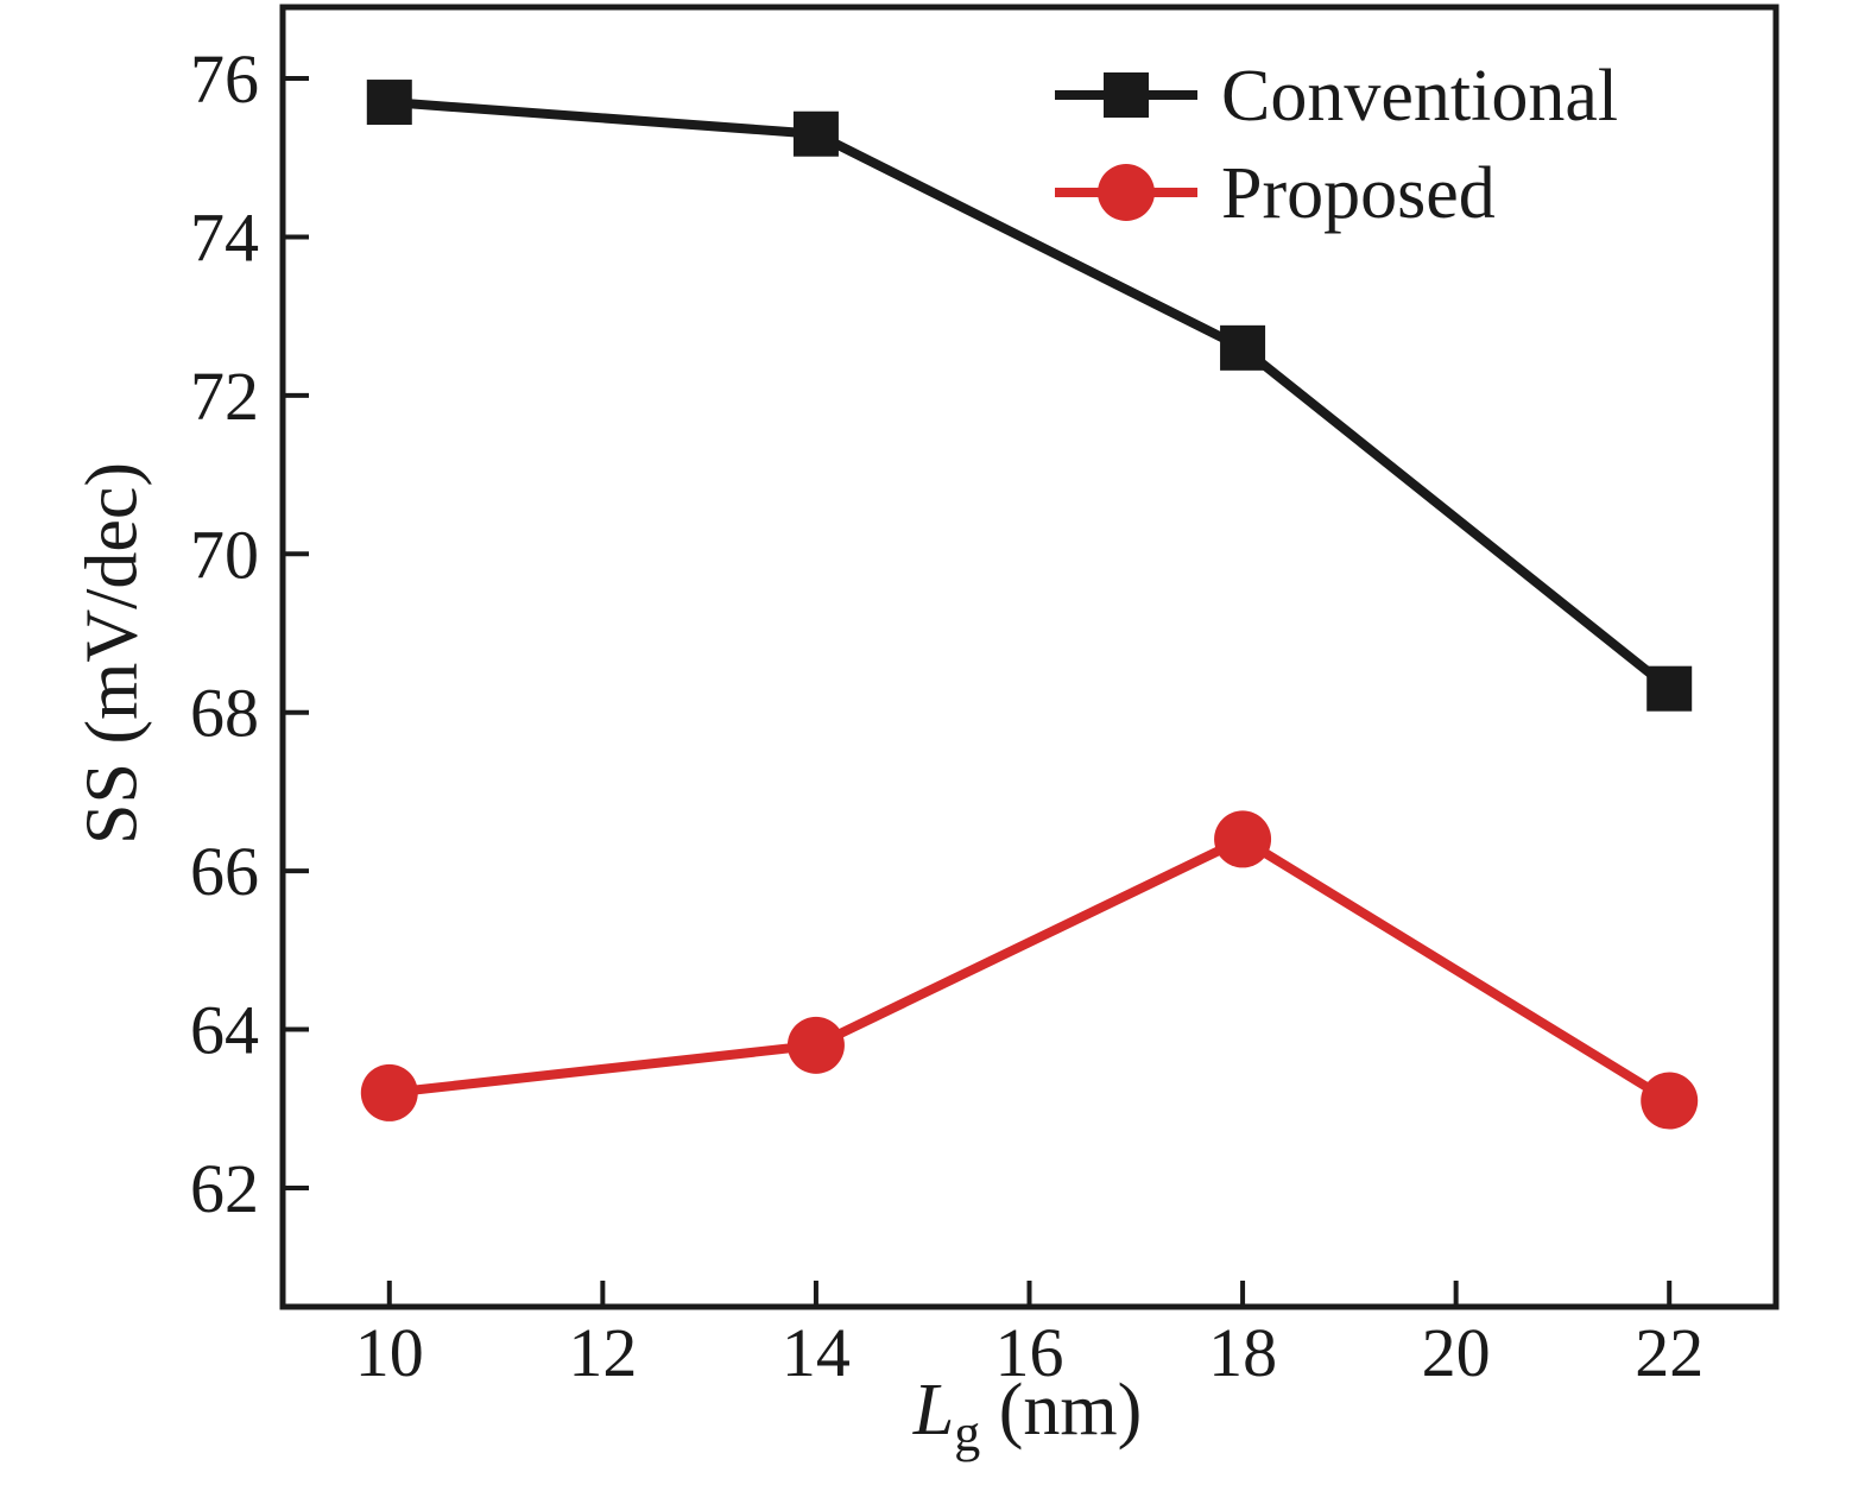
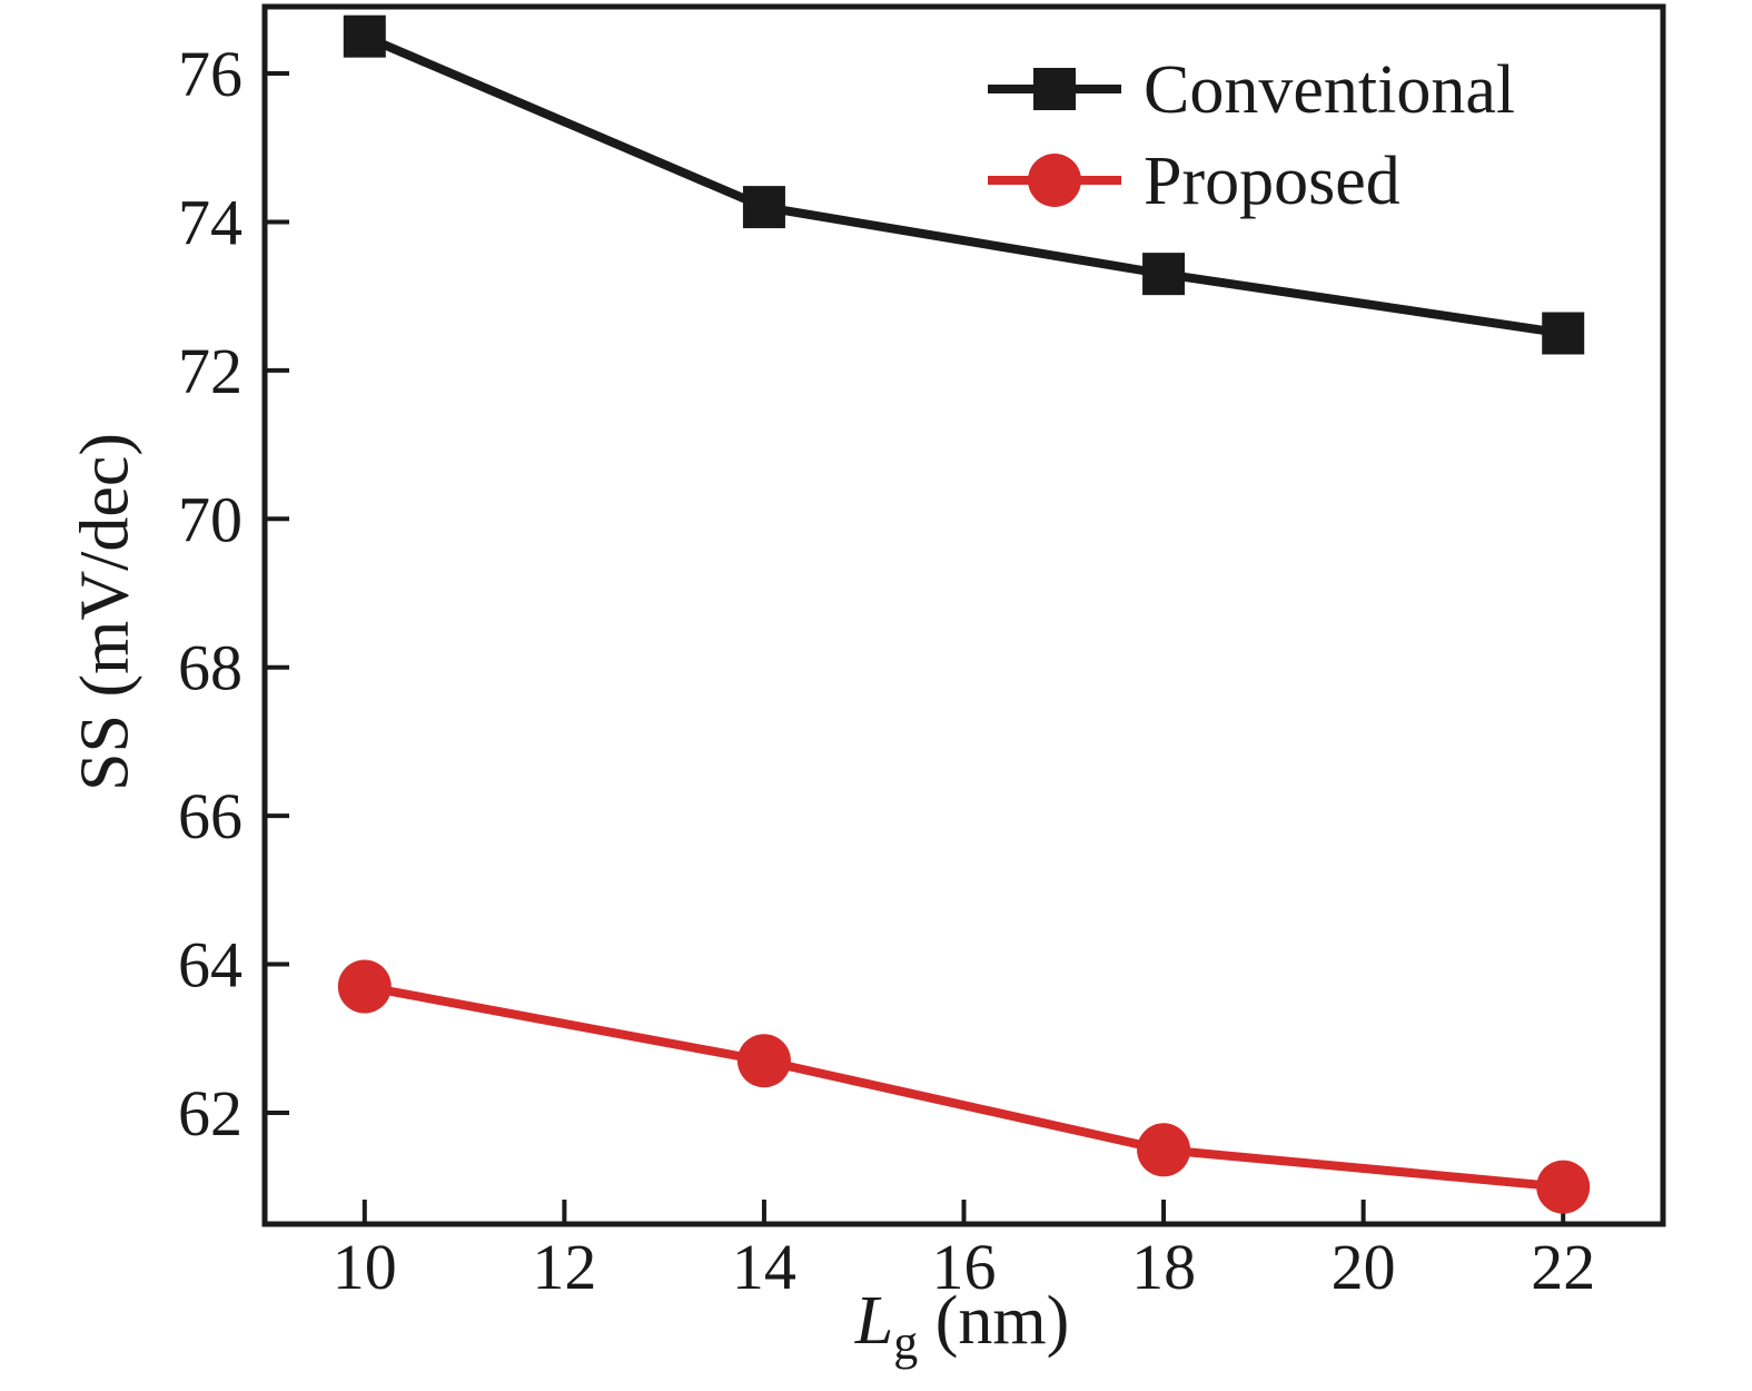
Conventional/10: 75.7 -> 76.5
Proposed/10: 63.2 -> 63.7
Conventional/14: 75.3 -> 74.2
Proposed/14: 63.8 -> 62.7
Conventional/18: 72.6 -> 73.3
Proposed/18: 66.4 -> 61.5
Conventional/22: 68.3 -> 72.5
Proposed/22: 63.1 -> 61.0
